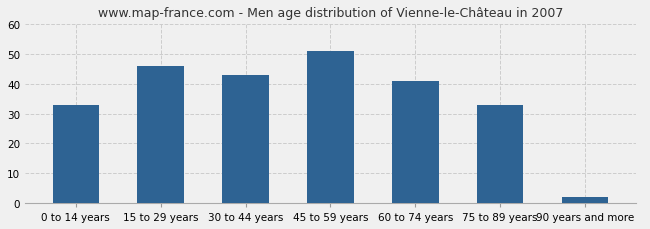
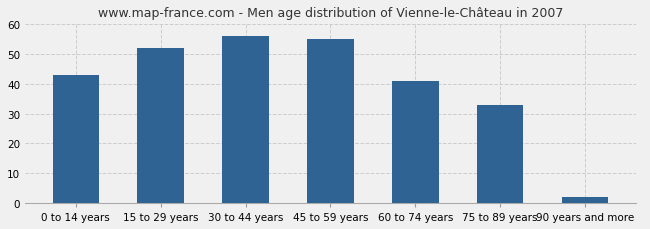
0 to 14 years: 33 -> 43
15 to 29 years: 46 -> 52
30 to 44 years: 43 -> 56
45 to 59 years: 51 -> 55
